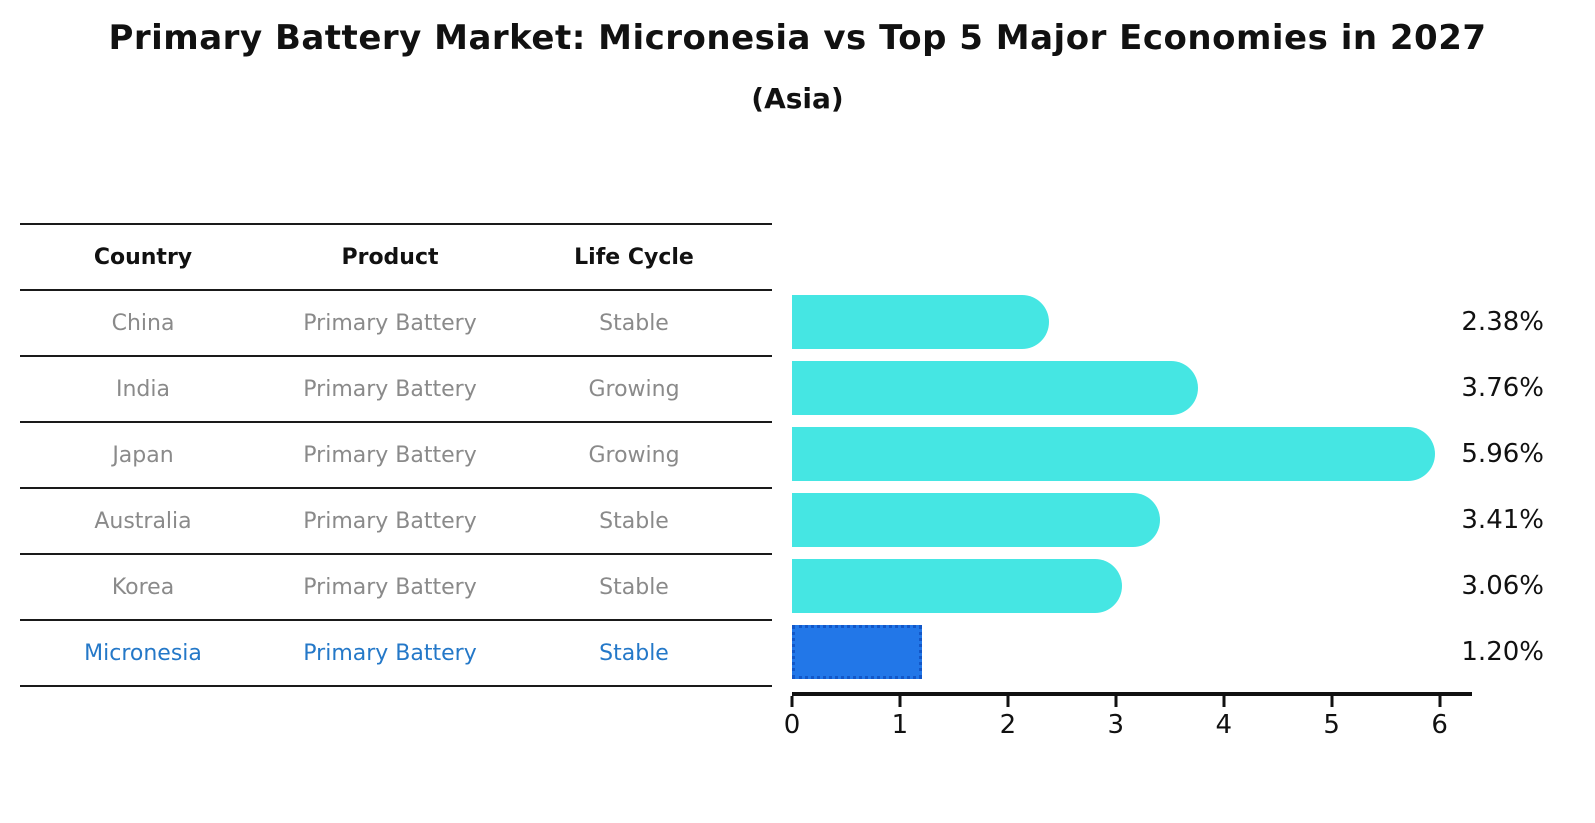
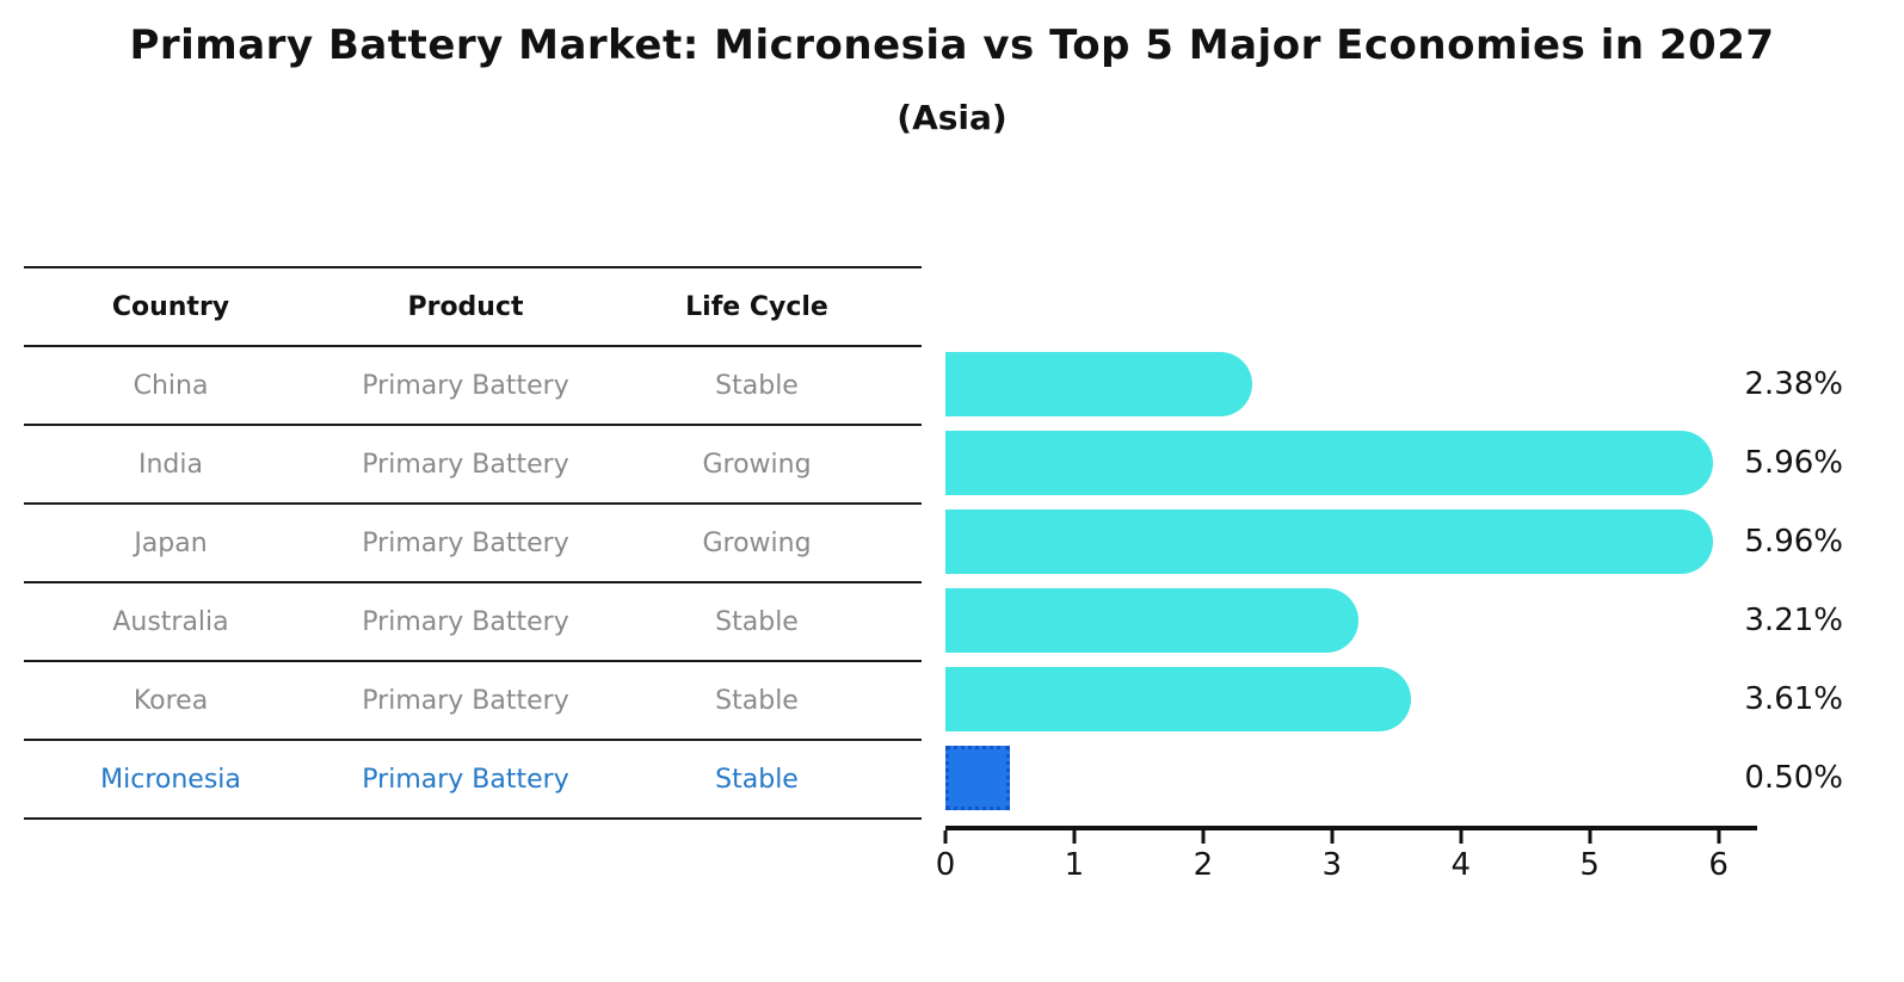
India: 3.76% -> 5.96%
Australia: 3.41% -> 3.21%
Korea: 3.06% -> 3.61%
Micronesia: 1.20% -> 0.50%
